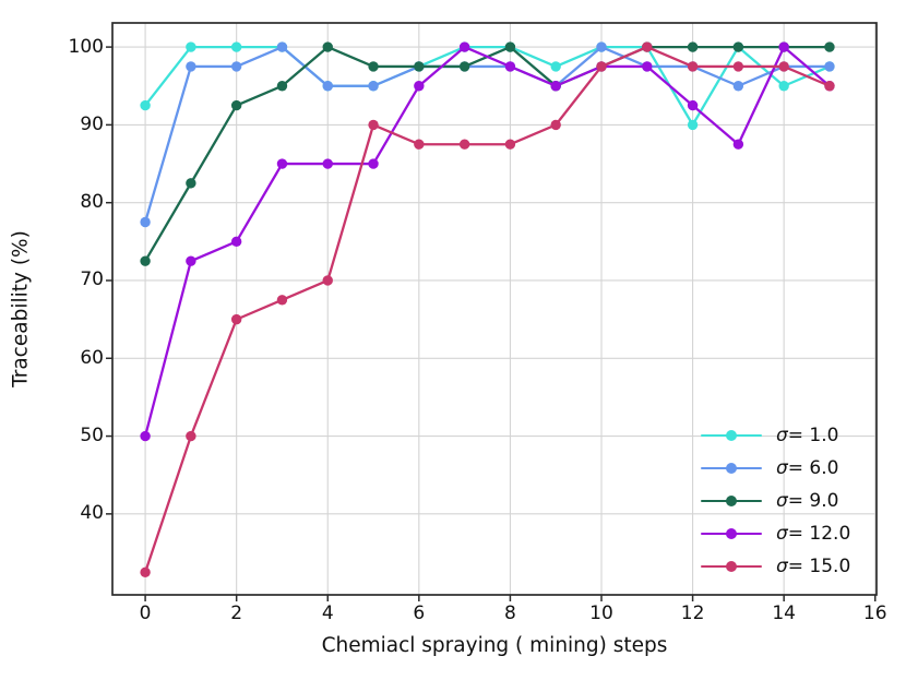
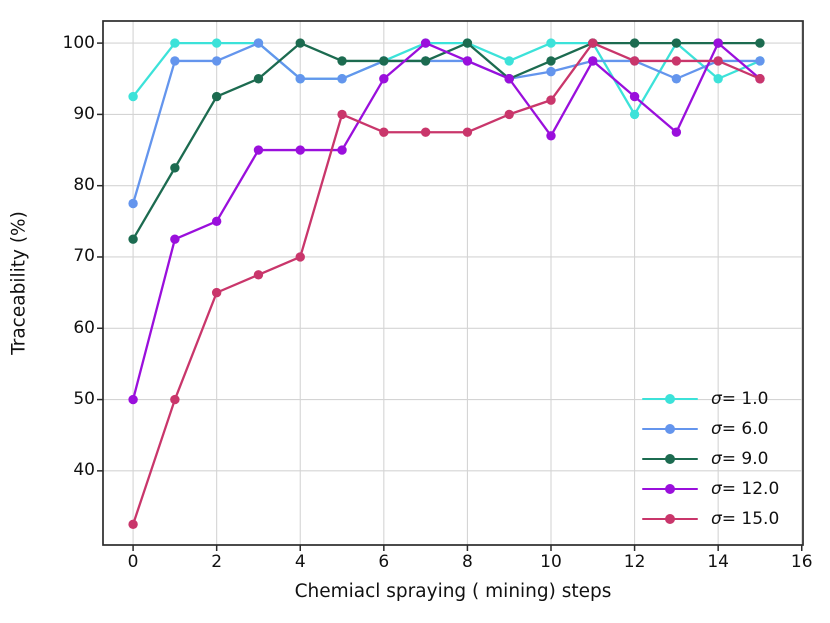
σ= 6.0/10: 100 -> 96
σ= 12.0/10: 98 -> 87
σ= 15.0/10: 98 -> 92
